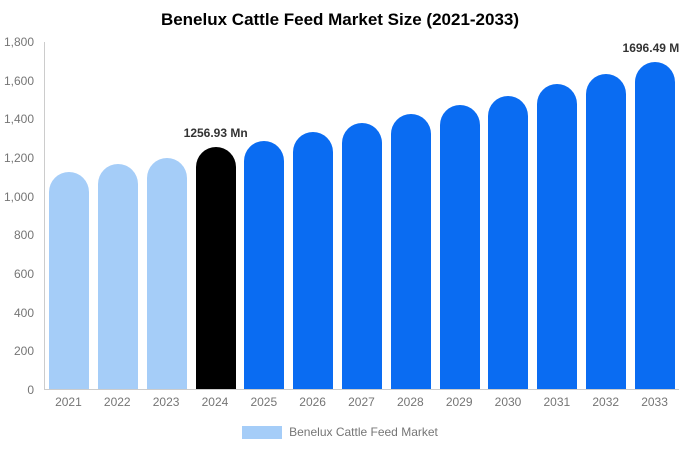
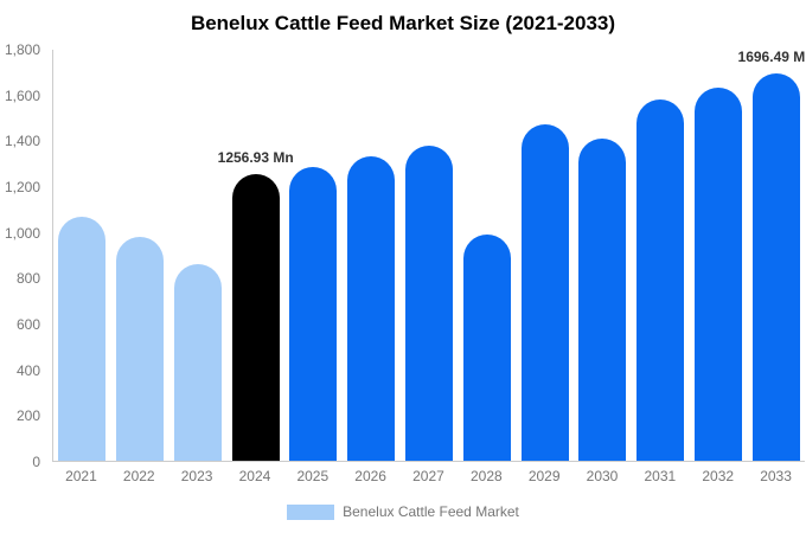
2021: 1120 -> 1070
2022: 1160 -> 980
2023: 1200 -> 860
2028: 1420 -> 990
2030: 1520 -> 1410
